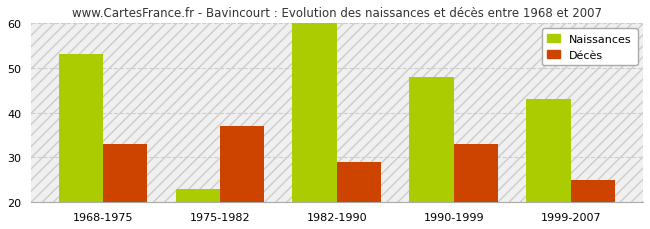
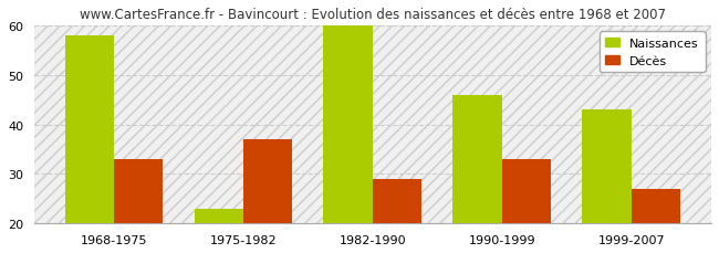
Naissances/1968-1975: 53 -> 58
Naissances/1990-1999: 48 -> 46
Décès/1999-2007: 25 -> 27
